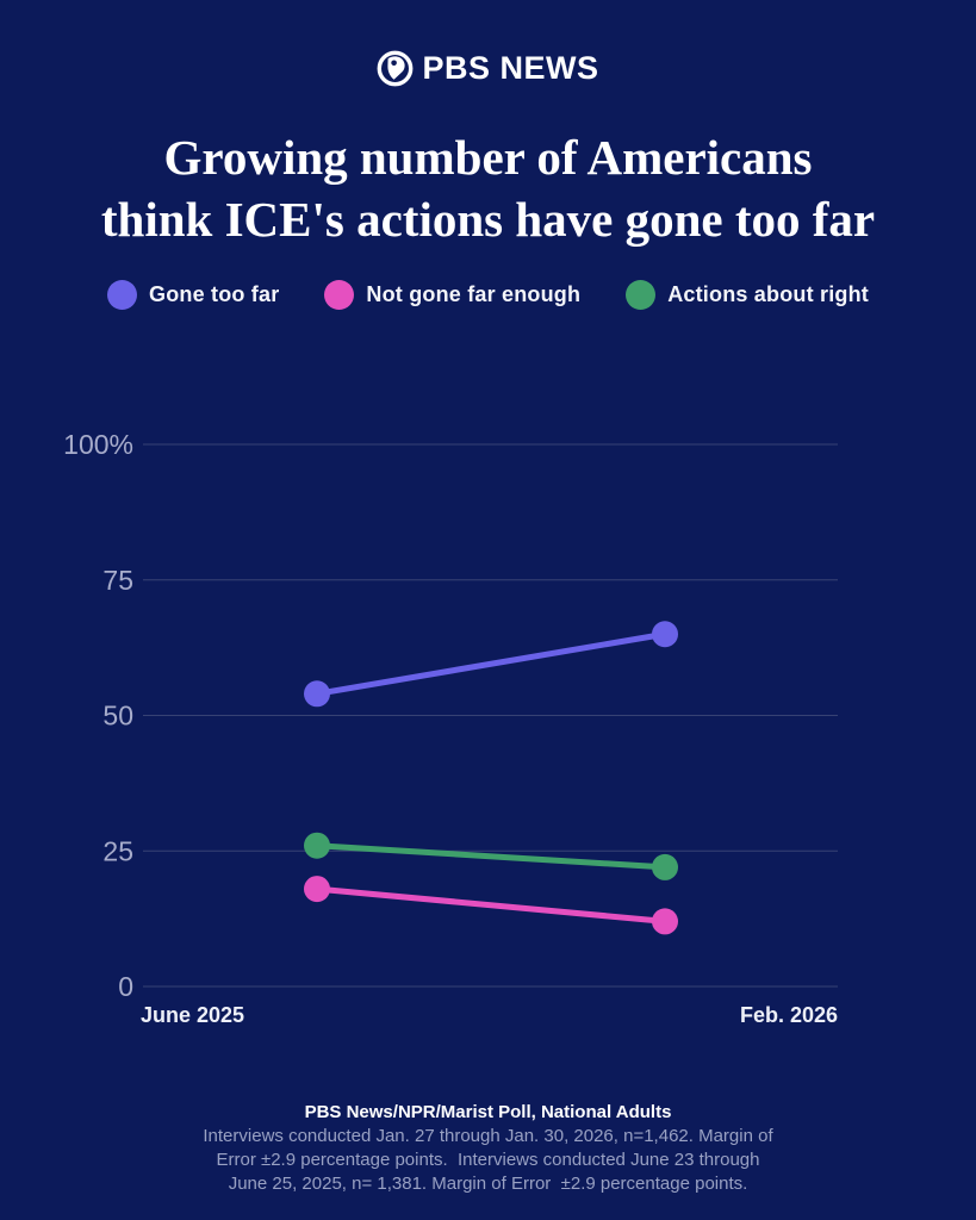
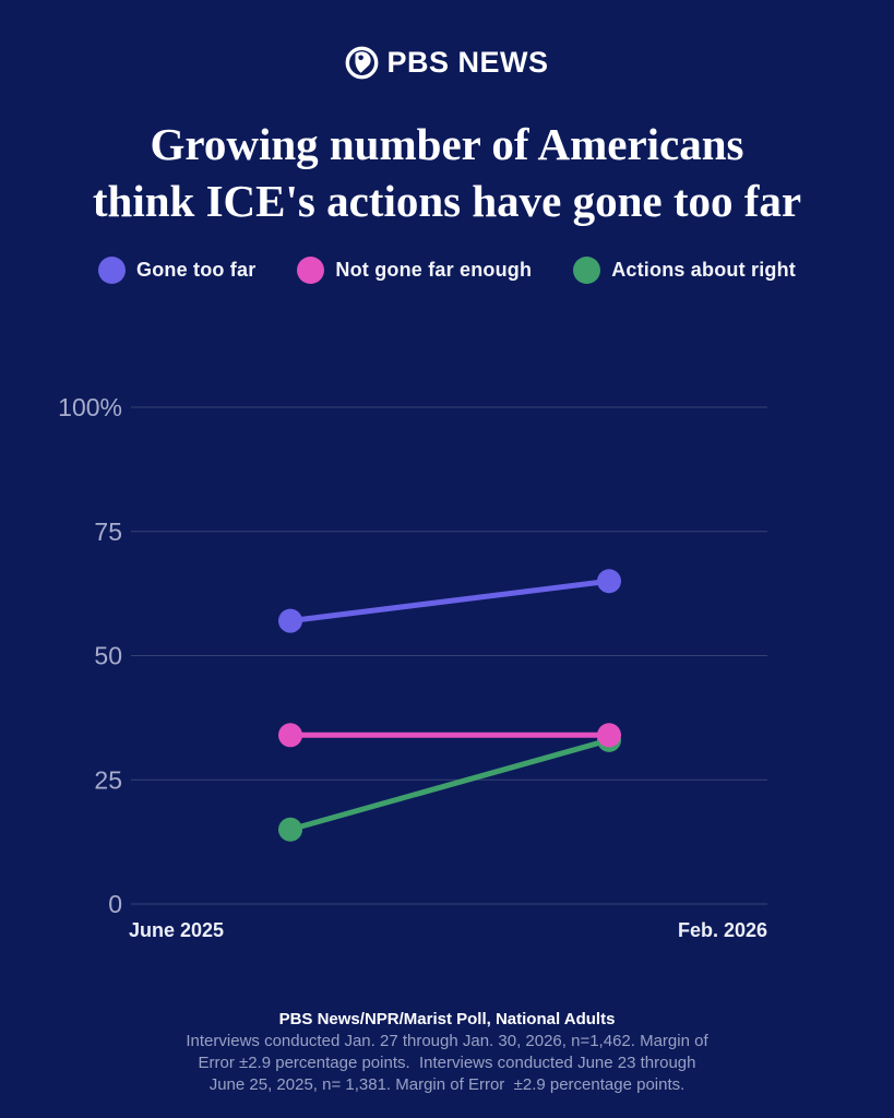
Gone too far/June 2025: 54% -> 57%
Actions about right/June 2025: 26% -> 15%
Not gone far enough/June 2025: 18% -> 34%
Actions about right/Feb. 2026: 22% -> 33%
Not gone far enough/Feb. 2026: 12% -> 34%
